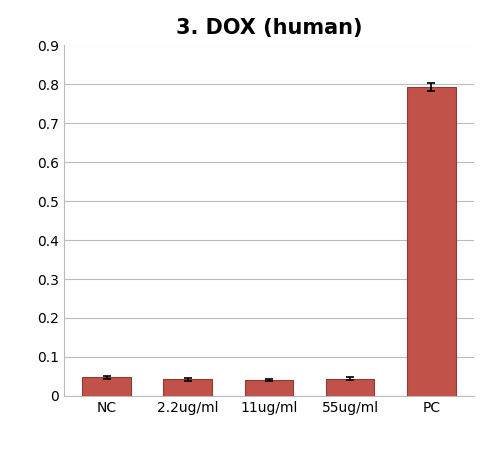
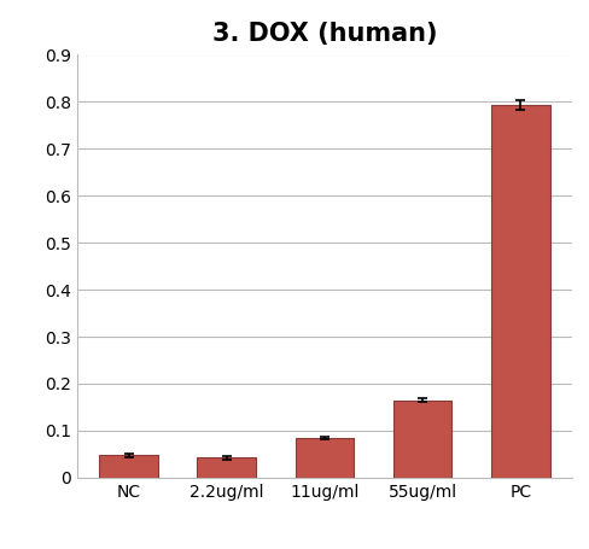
11ug/ml: 0.040 -> 0.085
55ug/ml: 0.044 -> 0.165
